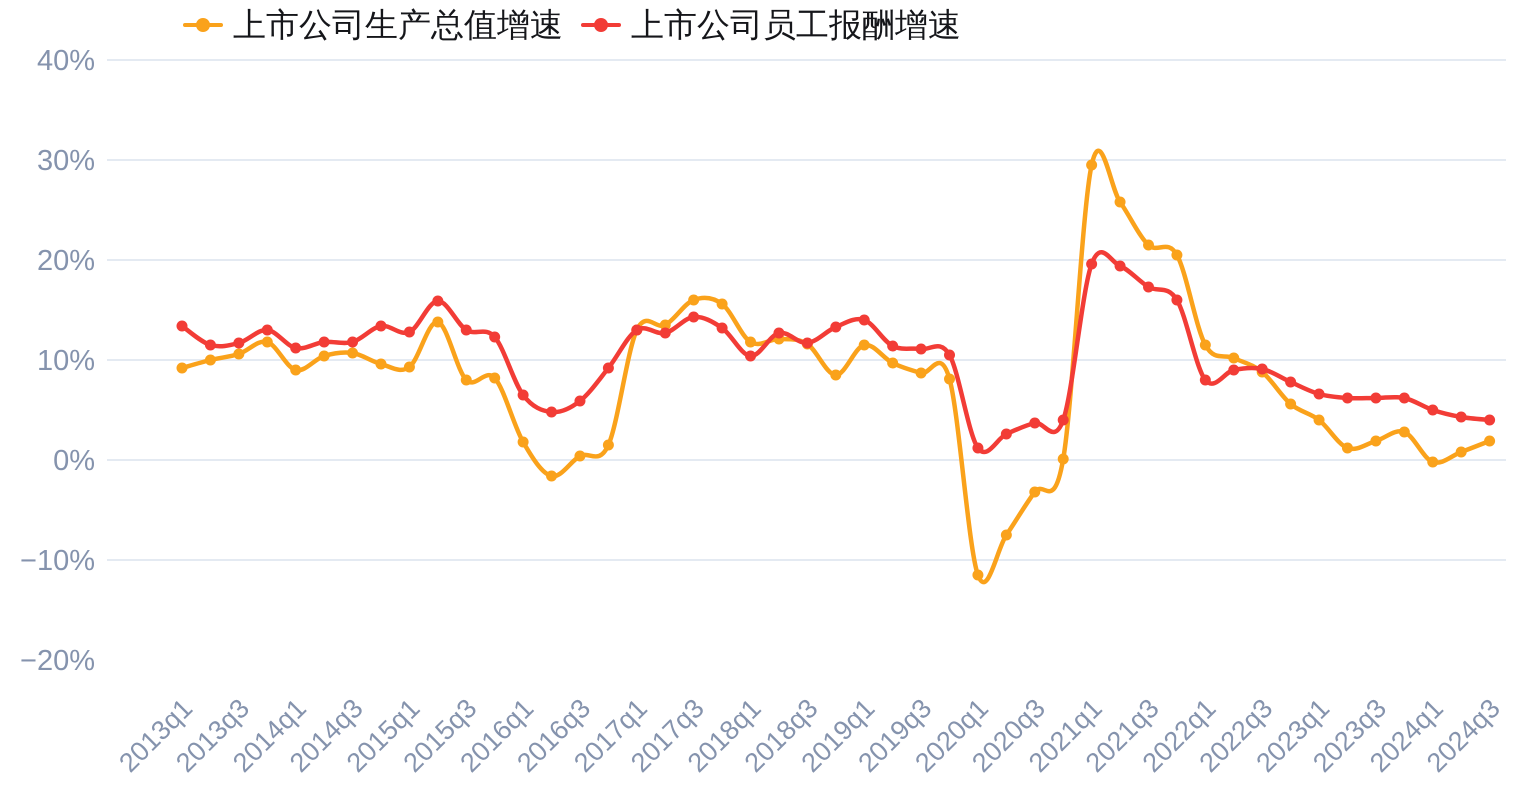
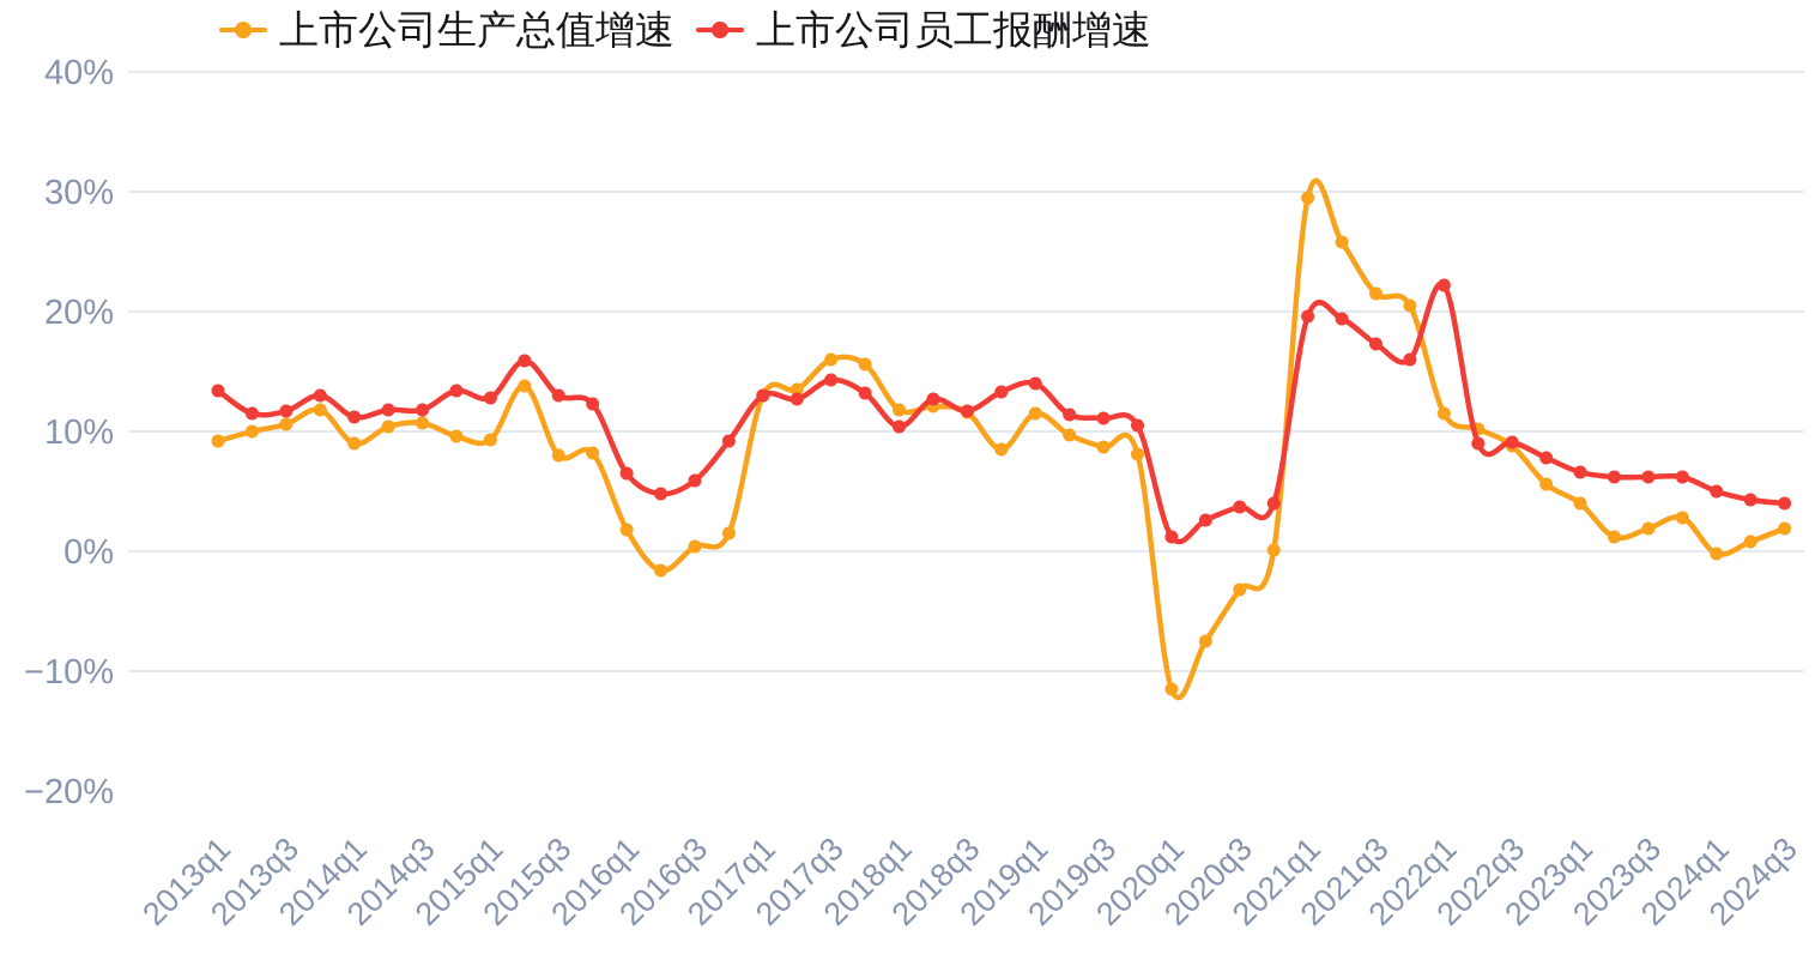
上市公司员工报酬增速/2022q1: 8.0% -> 22.2%
